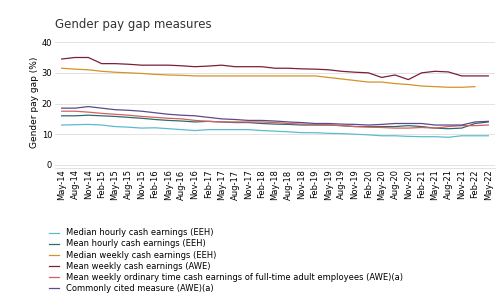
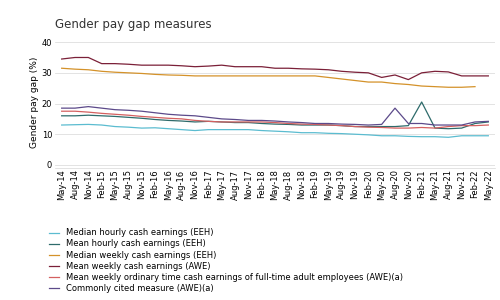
Commonly cited measure (AWE)(a)/Aug-20: 13.5 -> 18.5
Mean hourly cash earnings (EEH)/Feb-21: 12.5 -> 20.5
